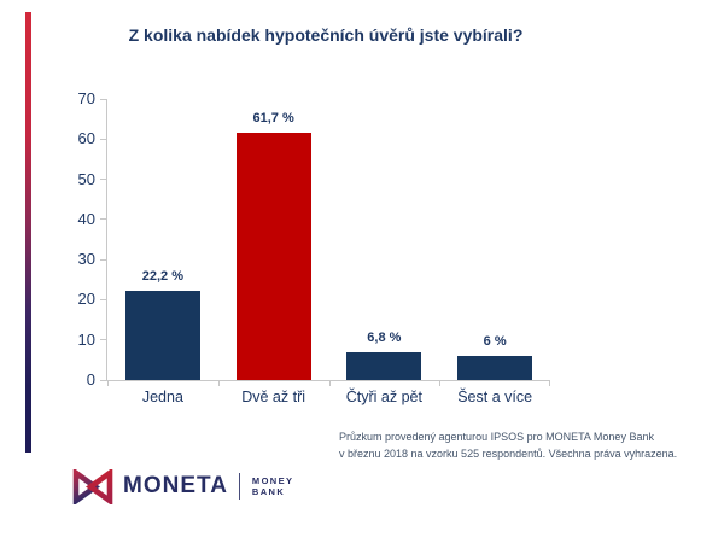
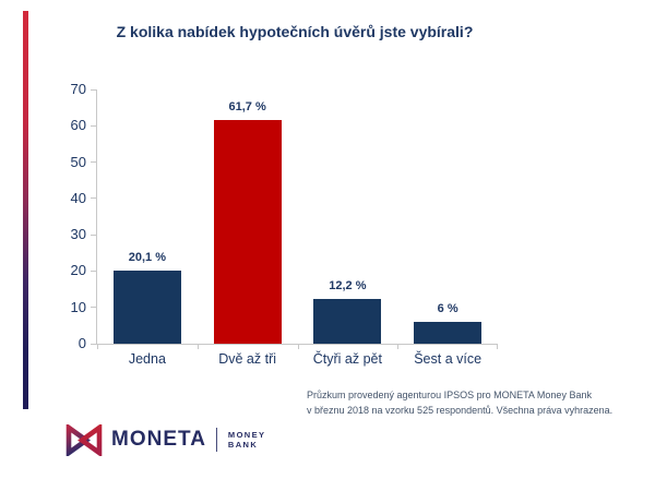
Jedna: 22,2 -> 20,1
Čtyři až pět: 6,8 -> 12,2
